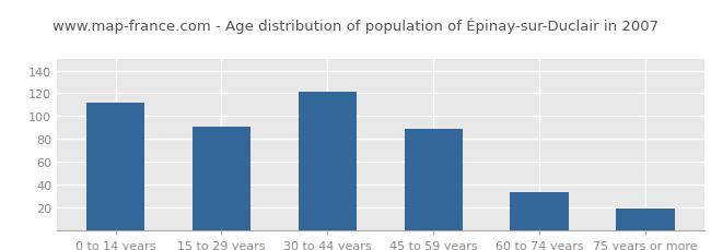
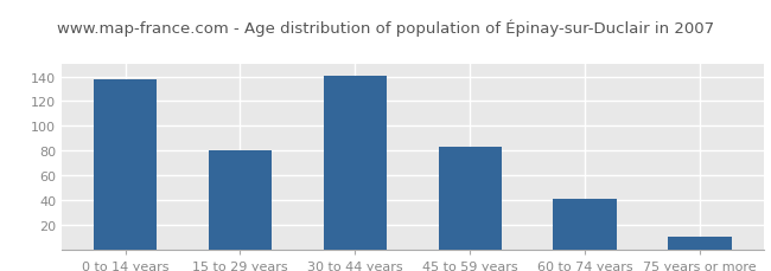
0 to 14 years: 112 -> 138
15 to 29 years: 91 -> 80
30 to 44 years: 121 -> 141
45 to 59 years: 89 -> 83
60 to 74 years: 33 -> 41
75 years or more: 19 -> 10
